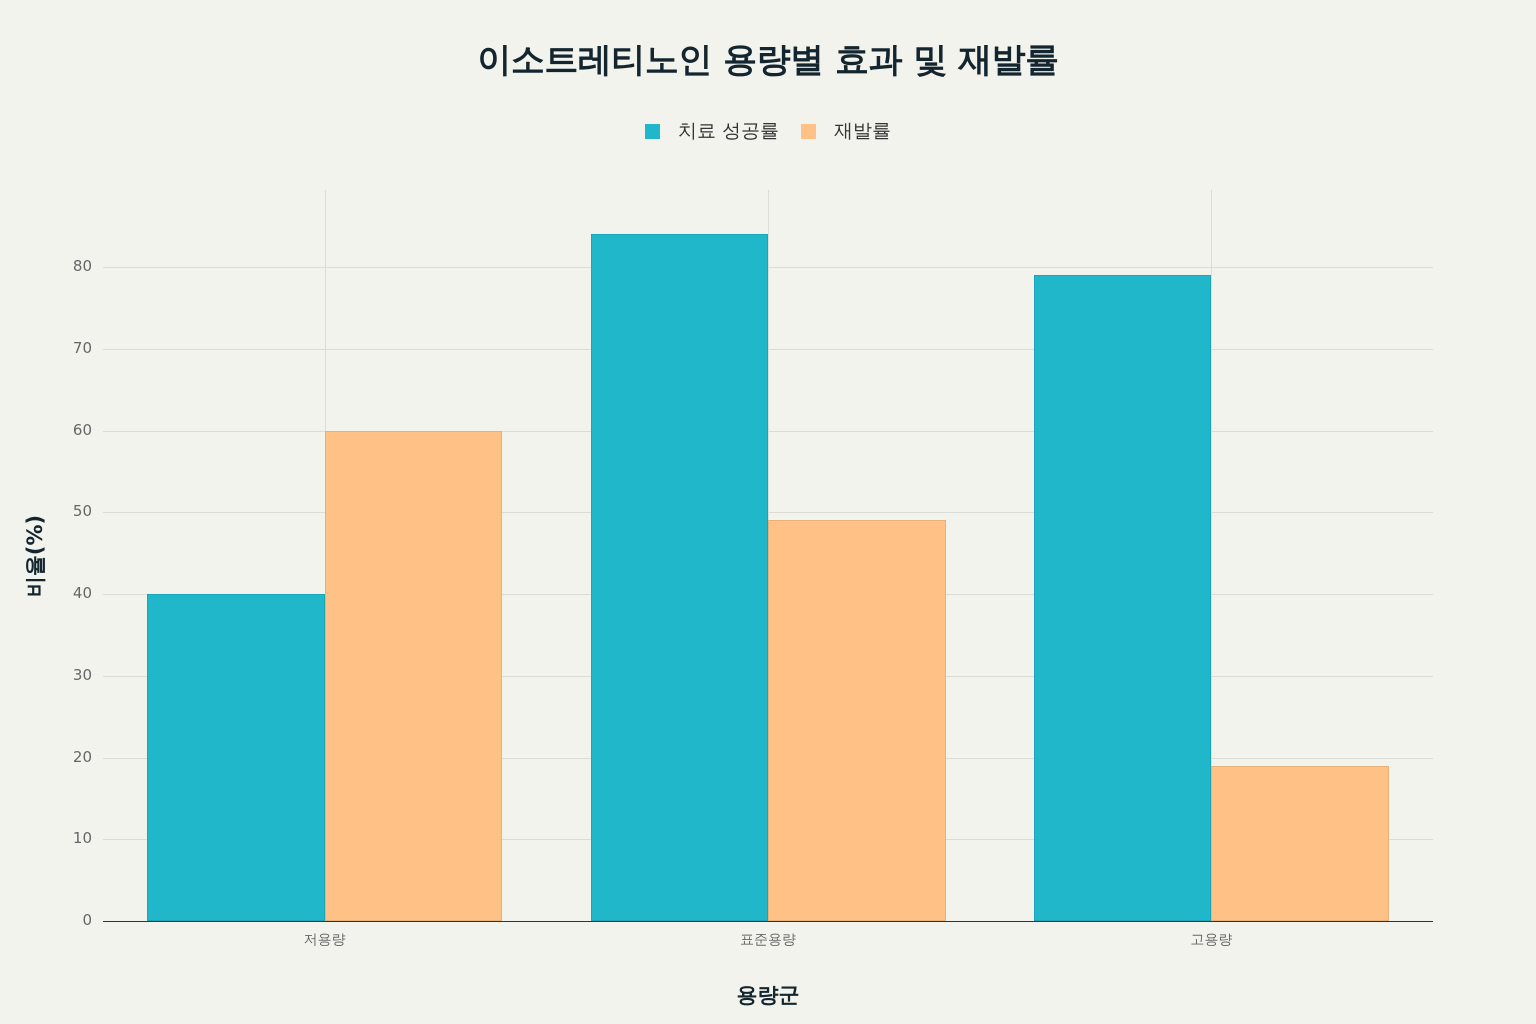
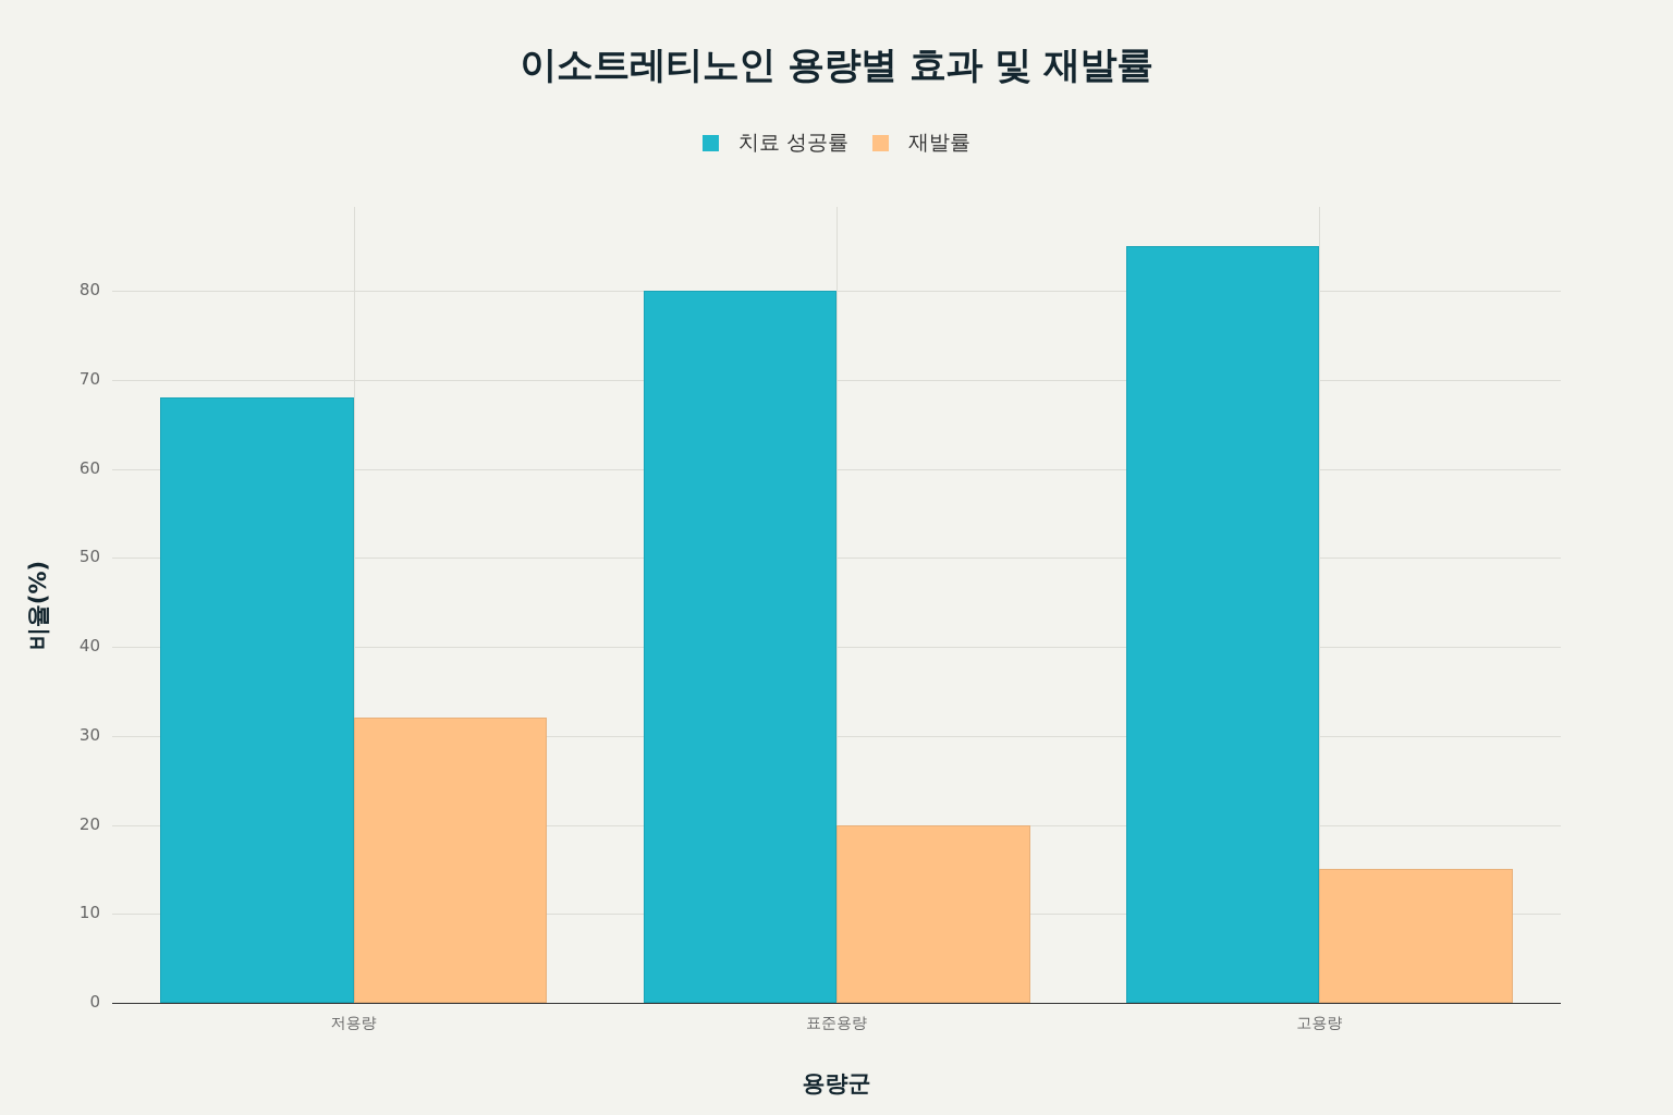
치료 성공률/저용량: 40 -> 68
재발률/저용량: 60 -> 32
치료 성공률/표준용량: 84 -> 80
재발률/표준용량: 49 -> 20
치료 성공률/고용량: 79 -> 85
재발률/고용량: 19 -> 15
